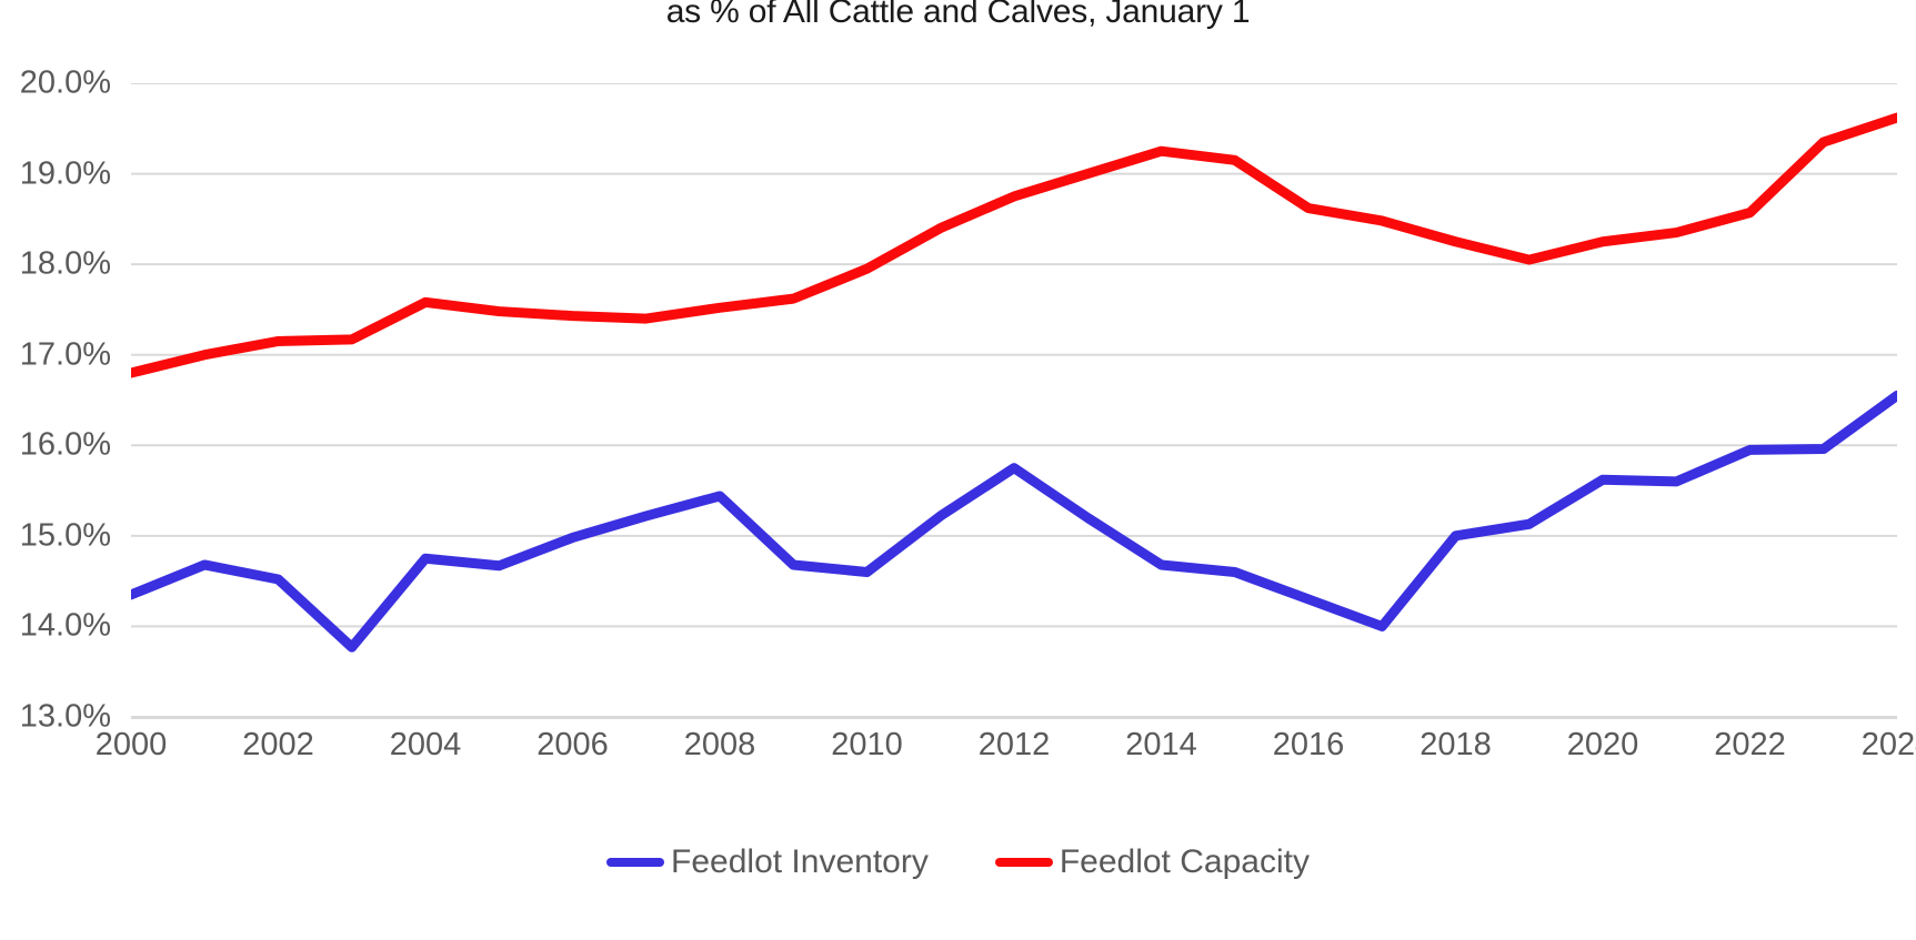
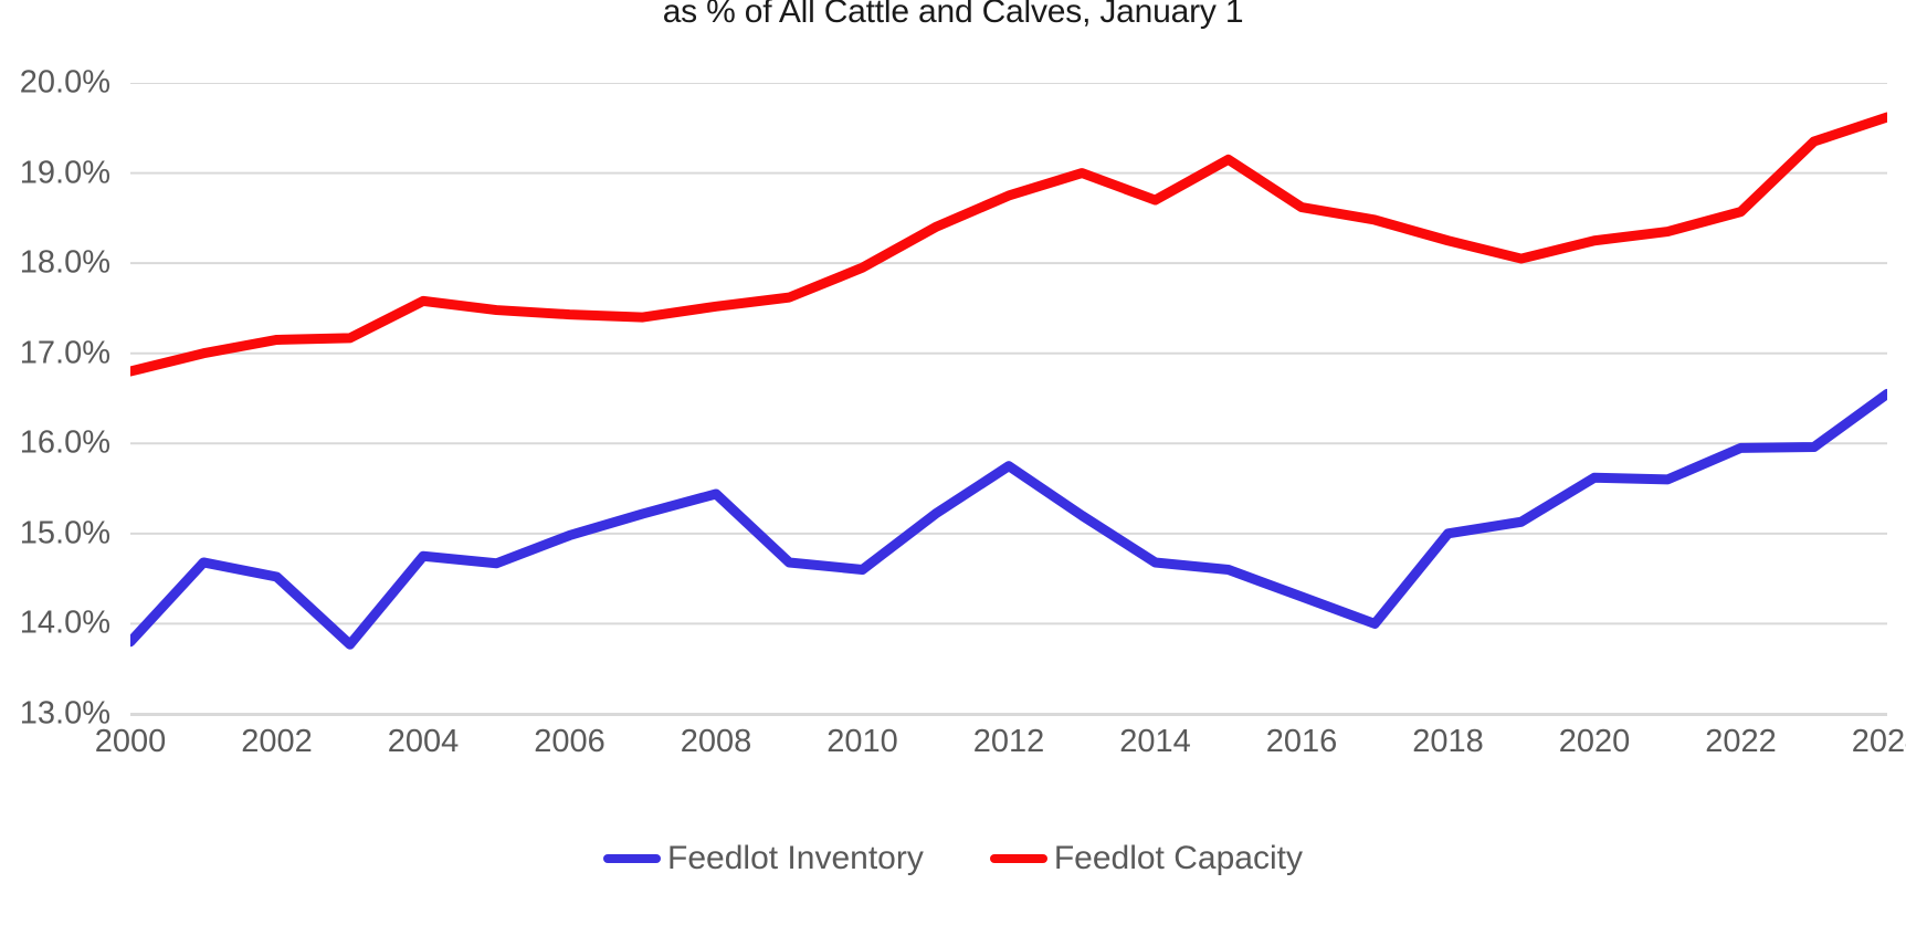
Feedlot Inventory/2000: 14.3% -> 13.8%
Feedlot Capacity/2014: 19.2% -> 18.7%
